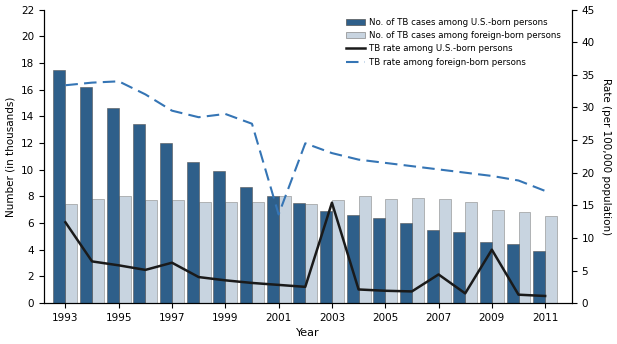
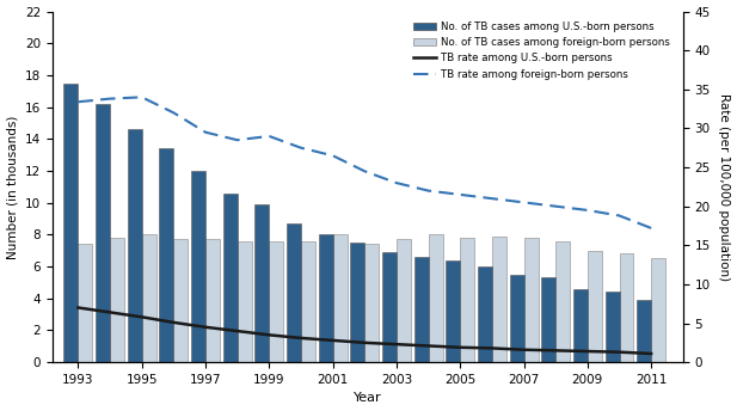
TB rate among U.S.-born persons/1993: 12.4 -> 7.0
TB rate among U.S.-born persons/1997: 6.2 -> 4.5
TB rate among foreign-born persons/2001: 13.6 -> 26.5
TB rate among U.S.-born persons/2003: 15.4 -> 2.3
TB rate among U.S.-born persons/2007: 4.4 -> 1.6
TB rate among U.S.-born persons/2009: 8.2 -> 1.4
